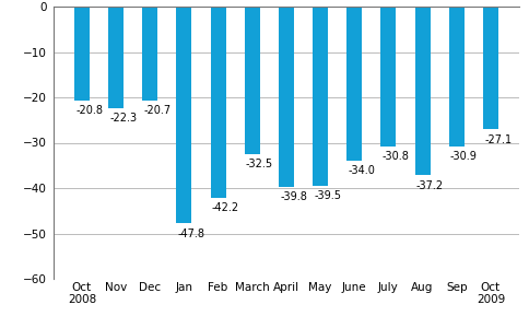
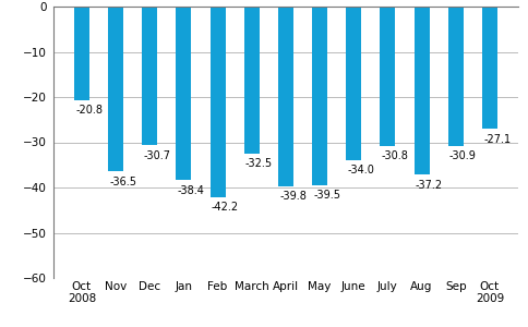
Nov: -22.3 -> -36.5
Dec: -20.7 -> -30.7
Jan: -47.8 -> -38.4
